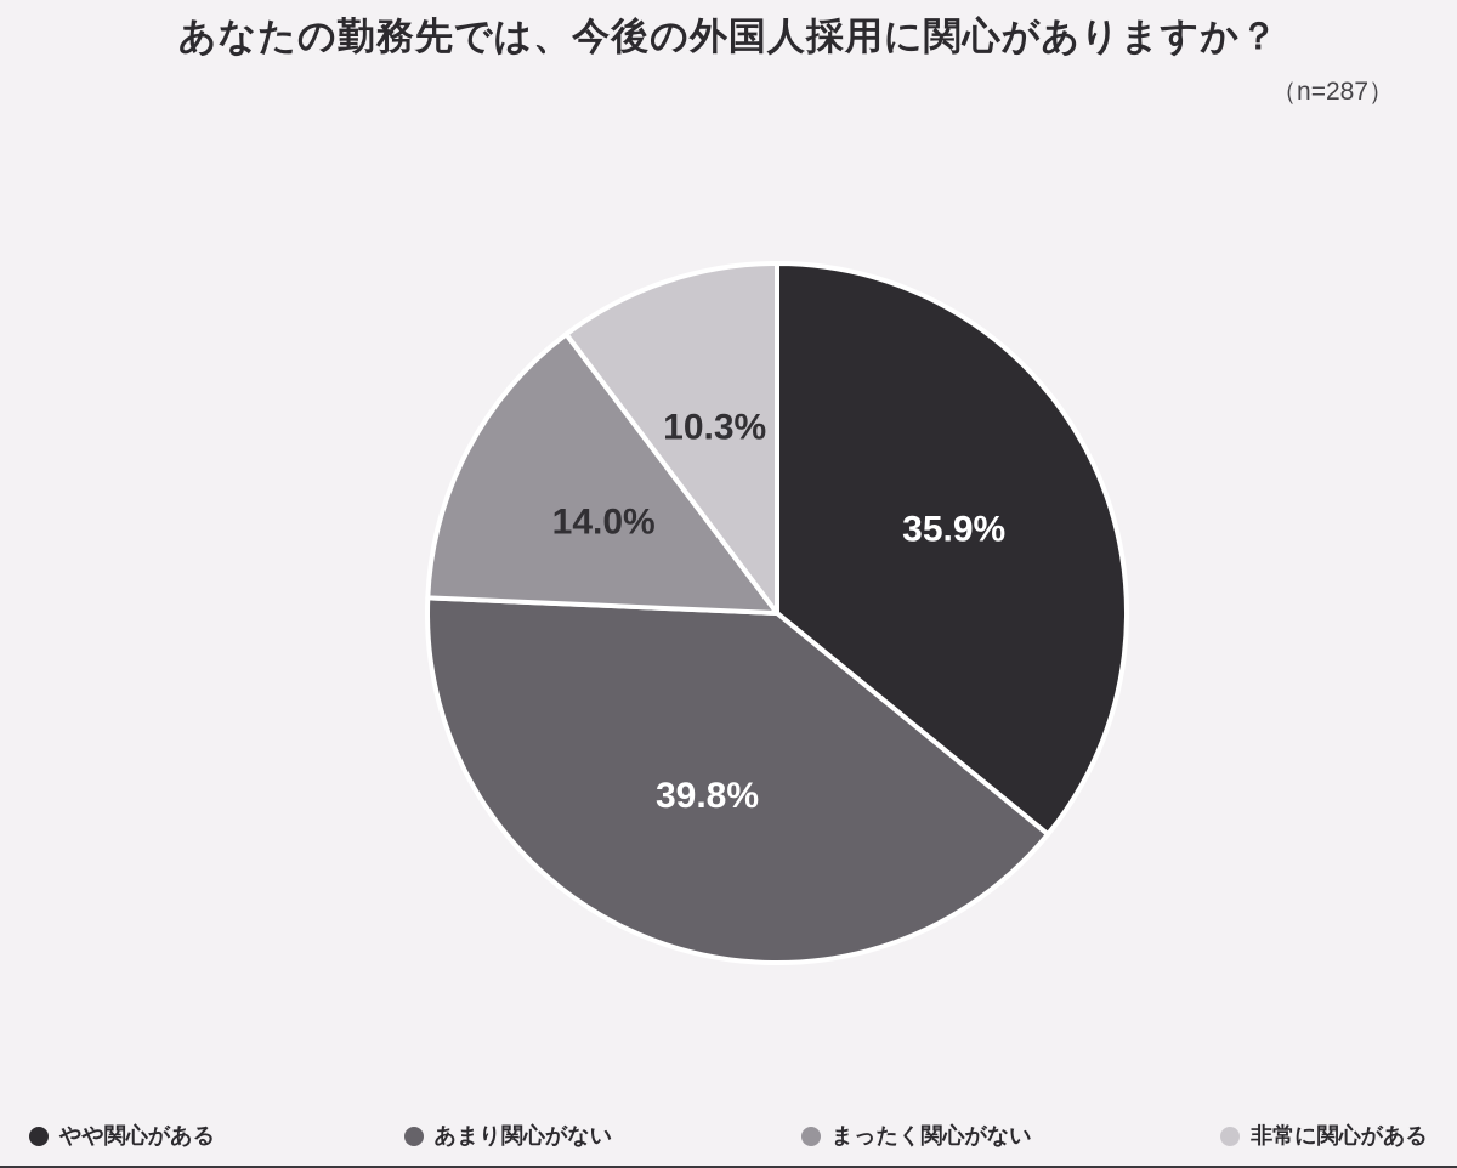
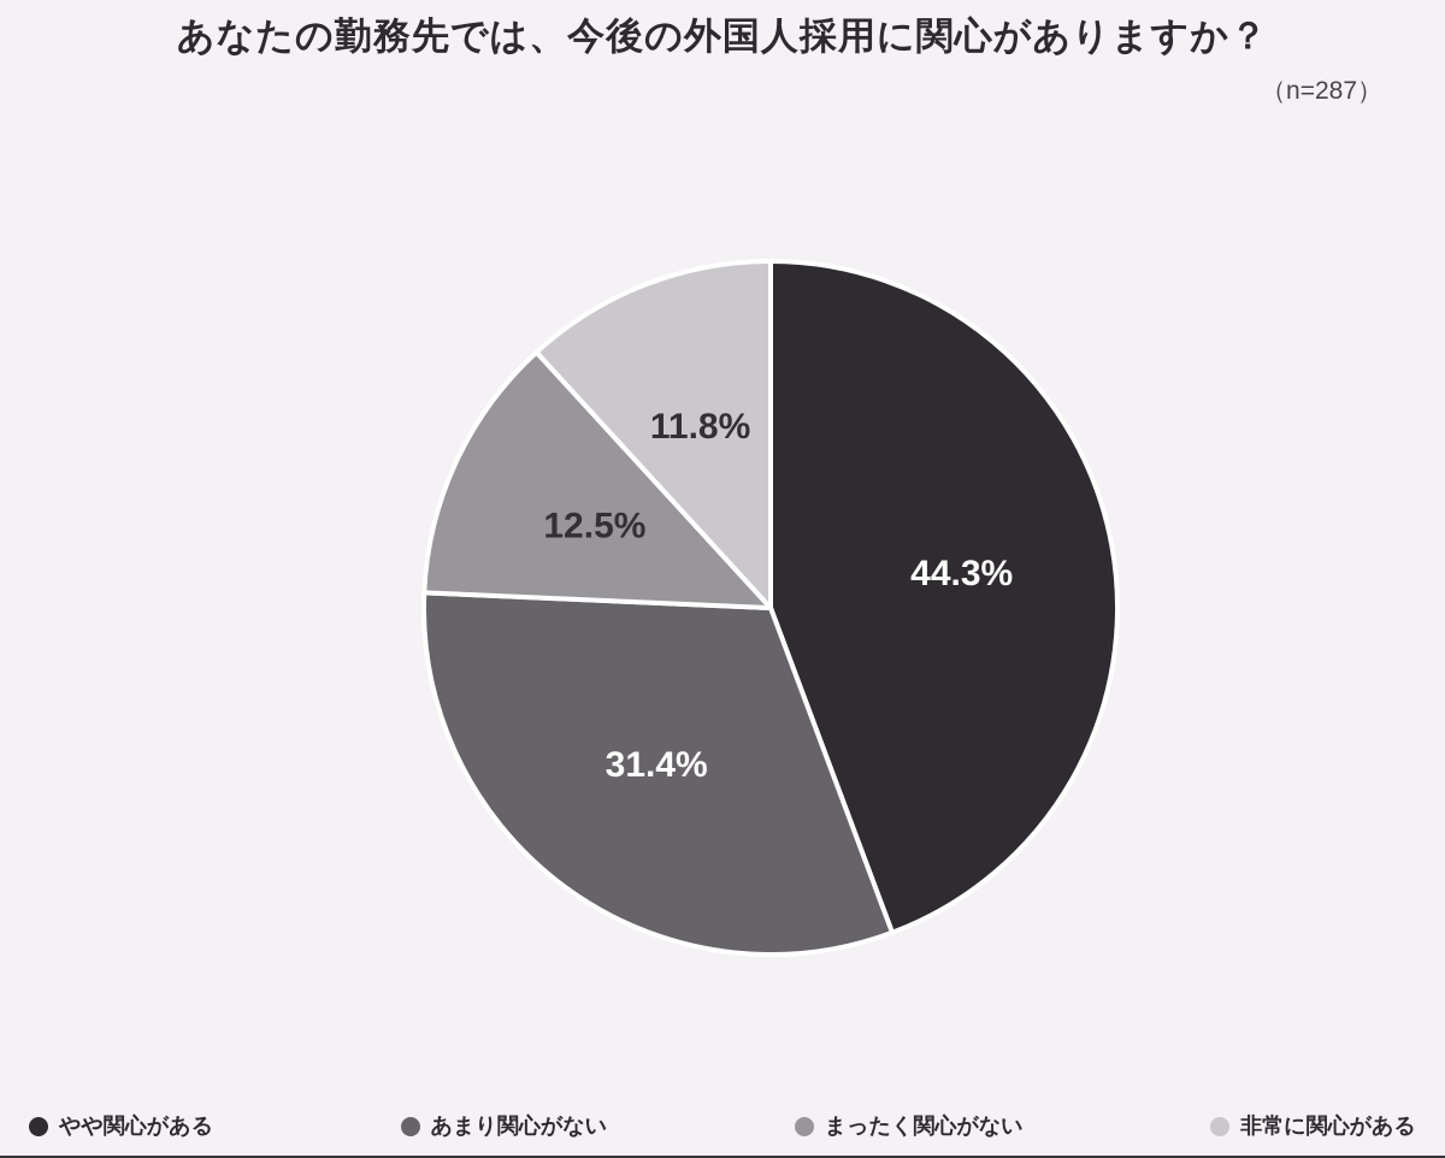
やや関心がある: 35.9% -> 44.3%
あまり関心がない: 39.8% -> 31.4%
まったく関心がない: 14.0% -> 12.5%
非常に関心がある: 10.3% -> 11.8%
